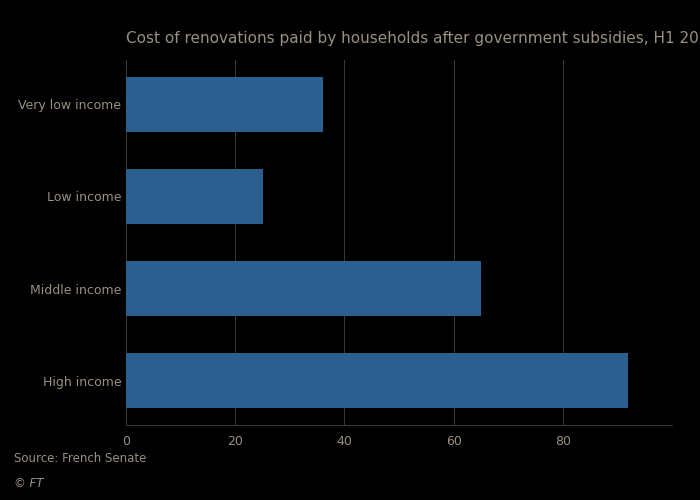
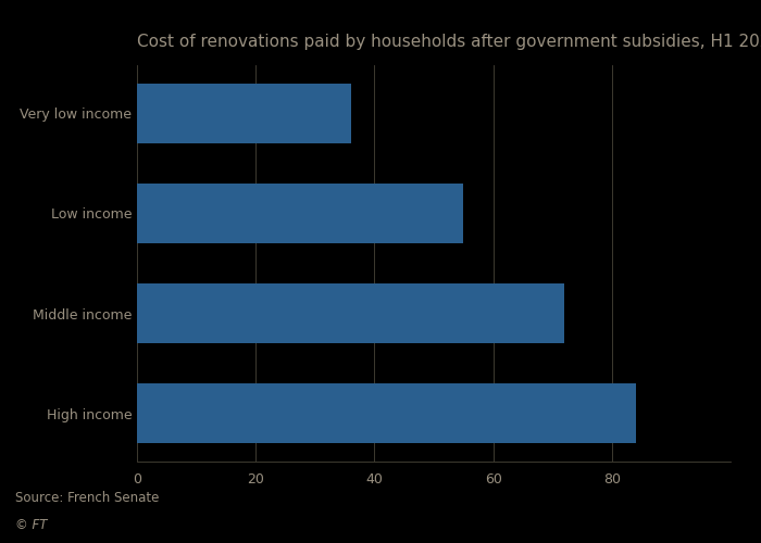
Low income: 25 -> 55
Middle income: 65 -> 72
High income: 92 -> 84
